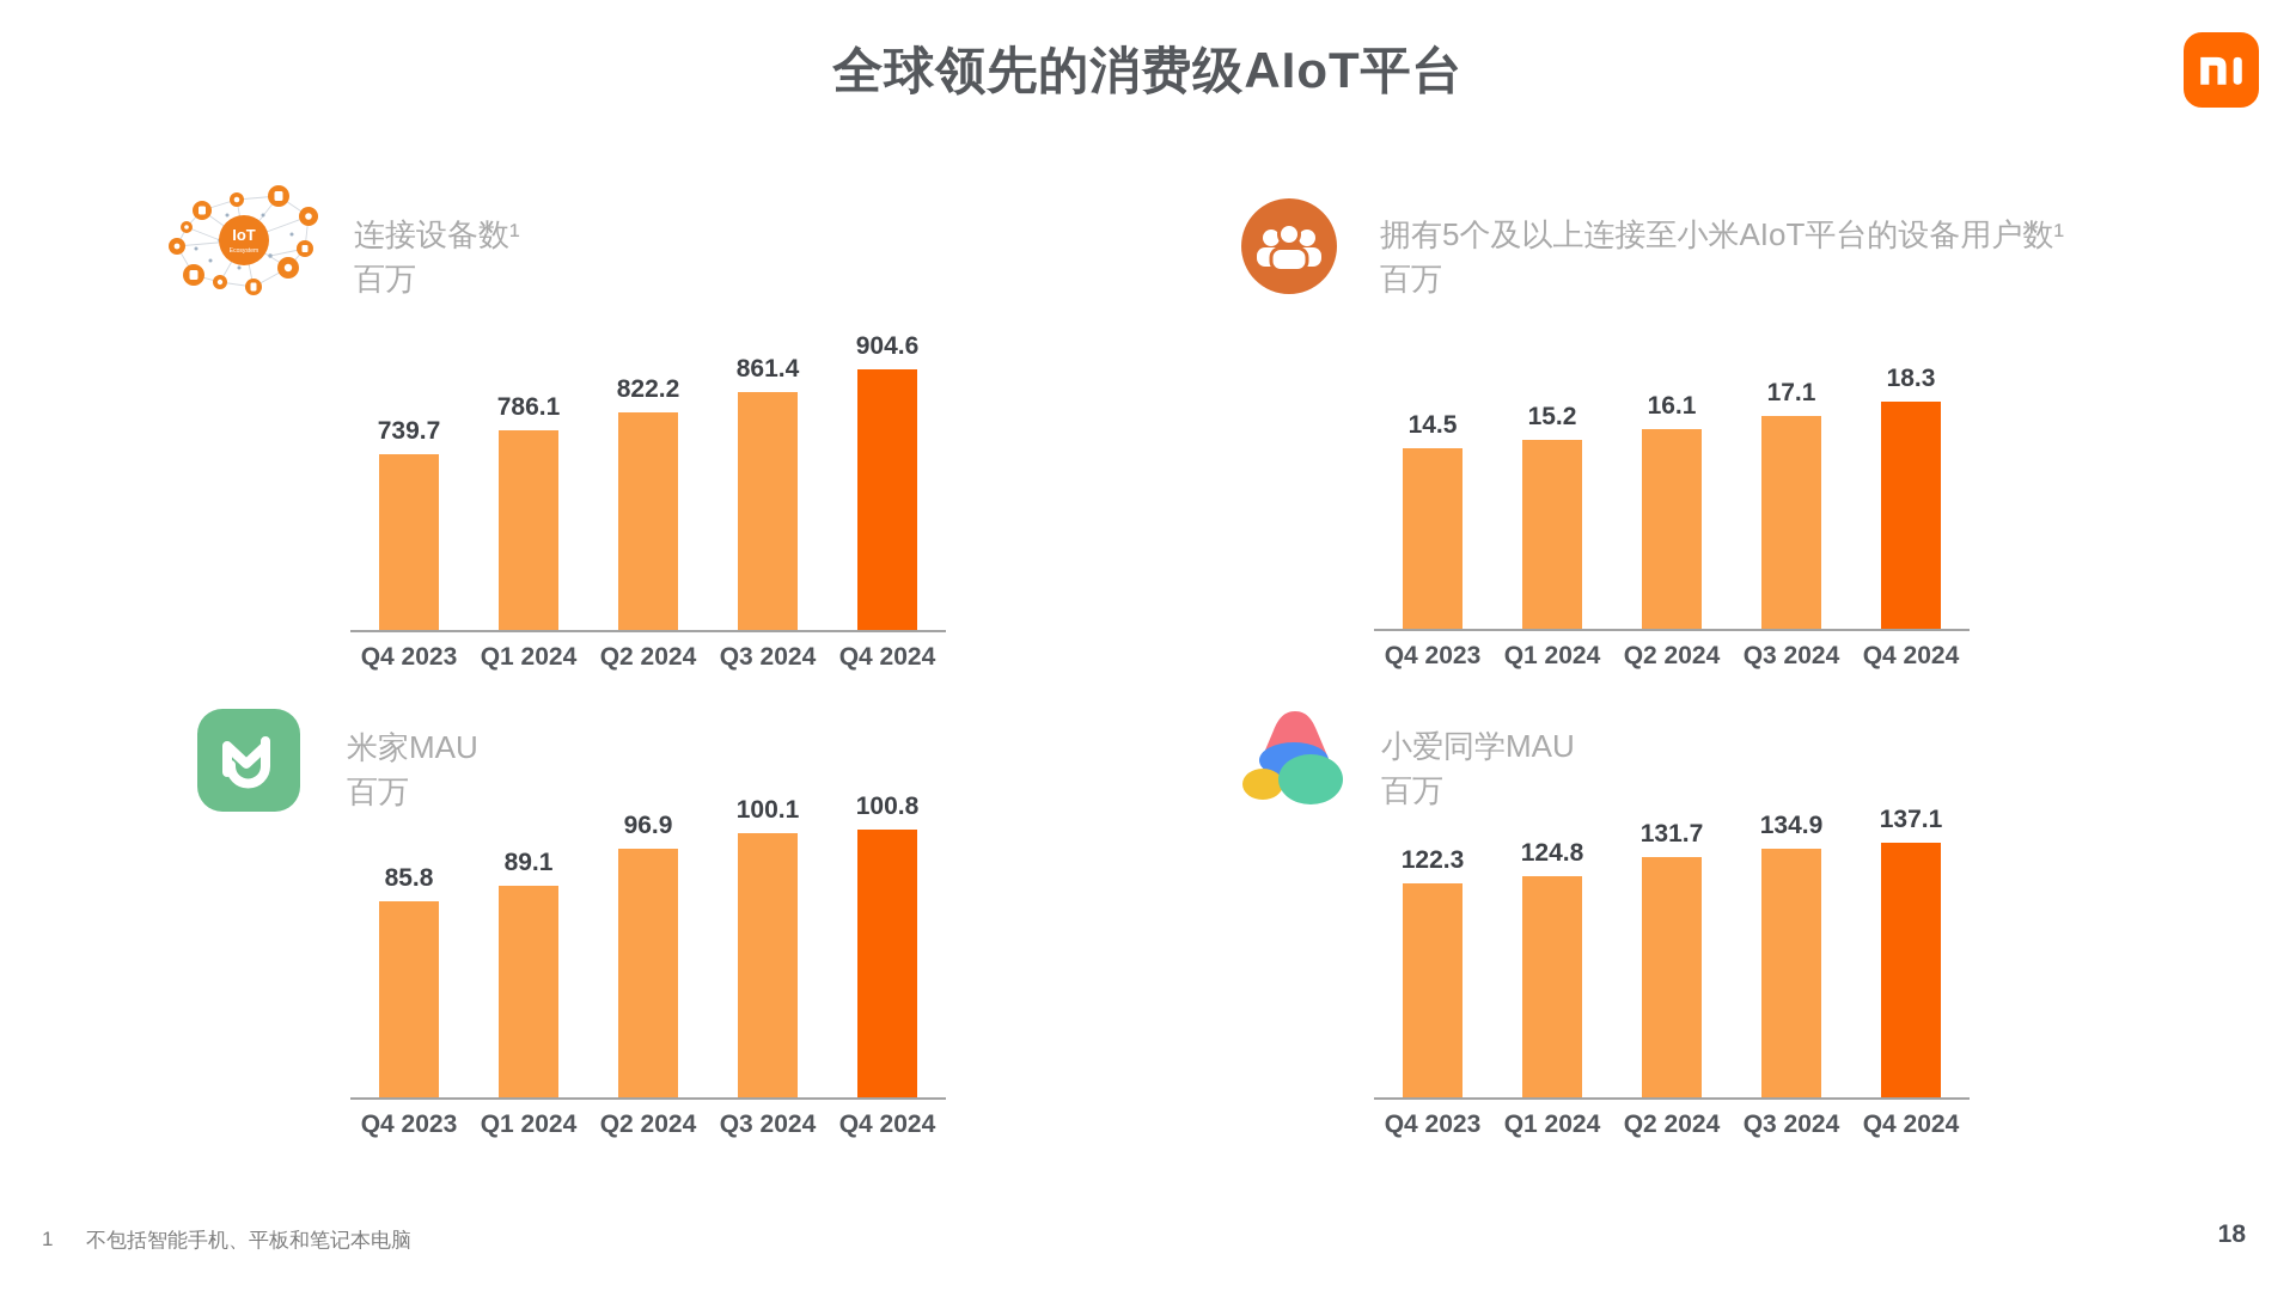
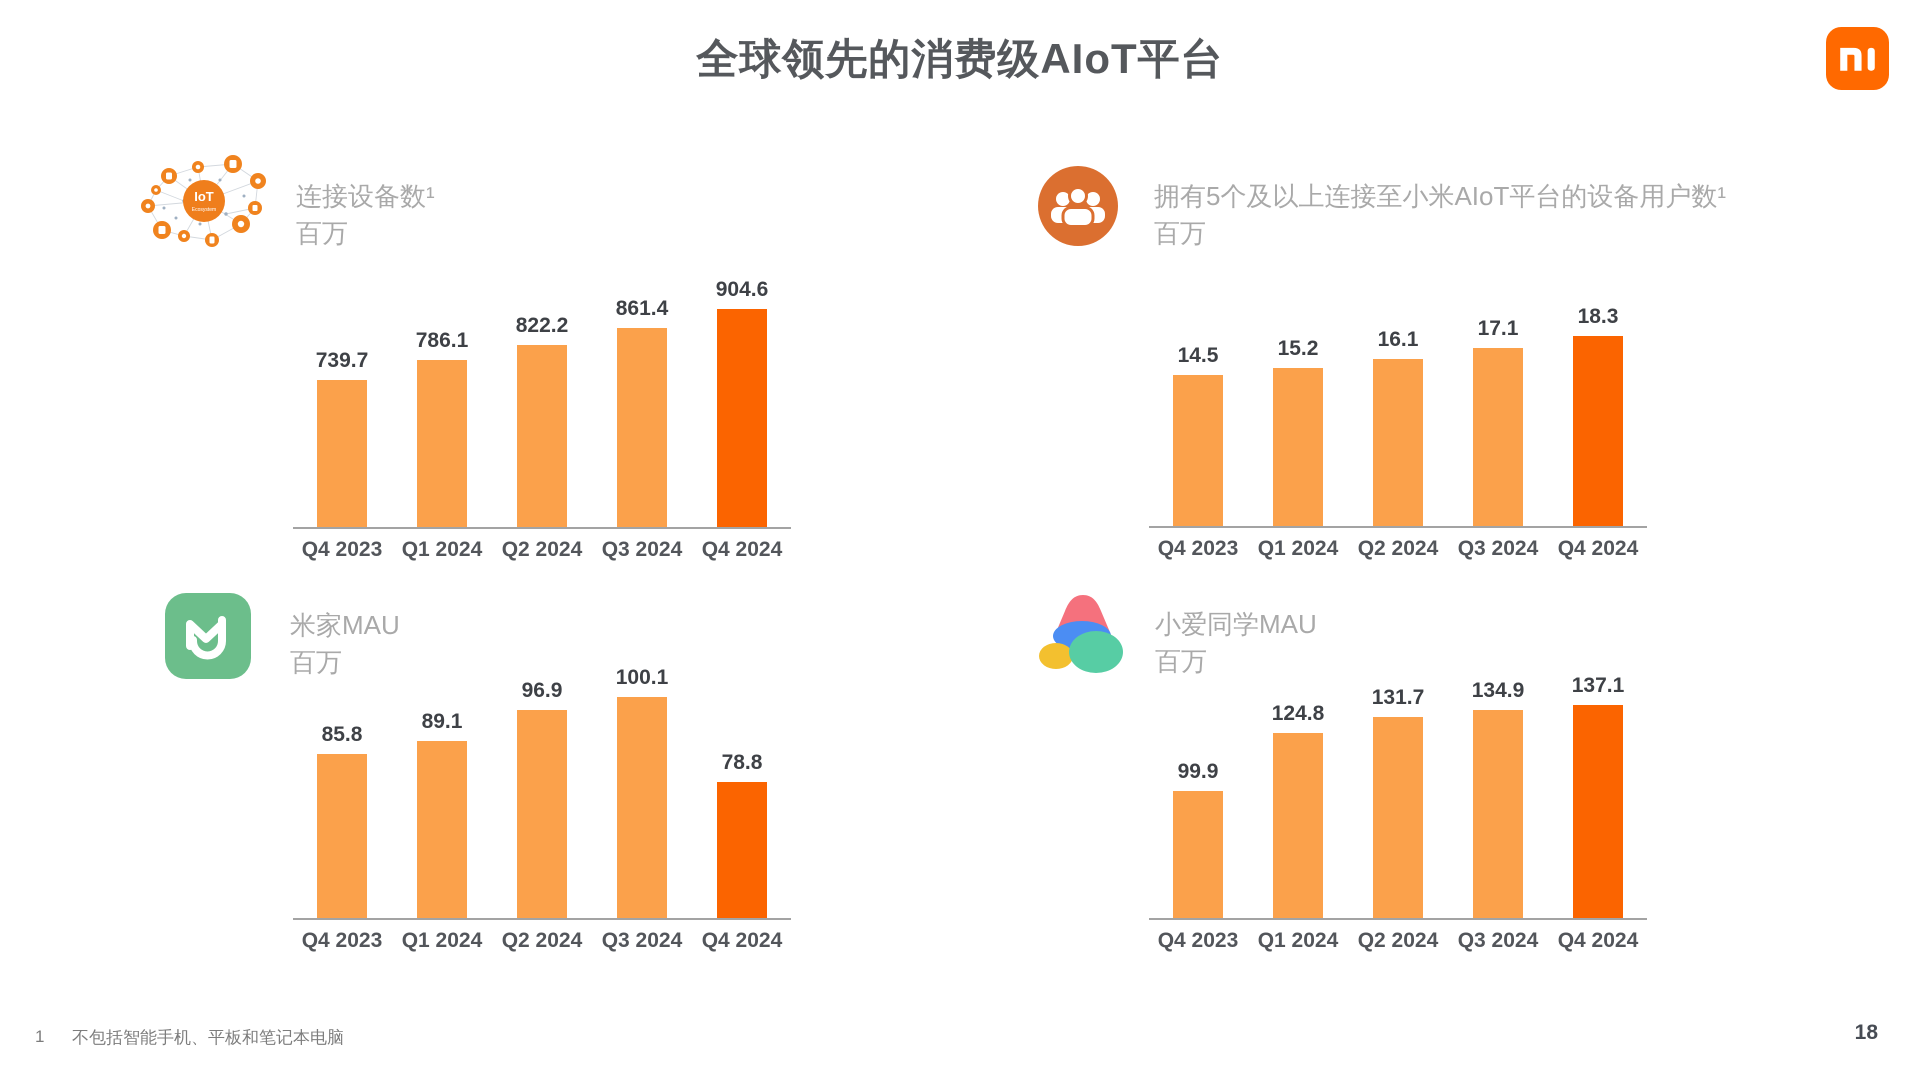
米家MAU/Q4 2024: 100.8 -> 78.8
小爱同学MAU/Q4 2023: 122.3 -> 99.9
